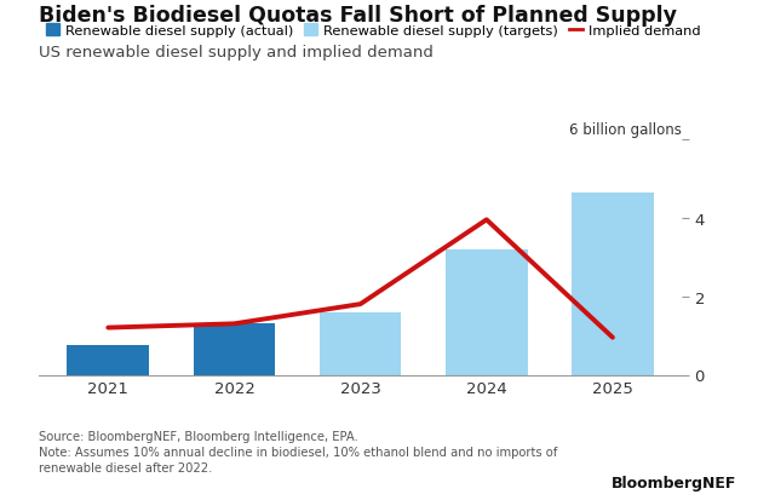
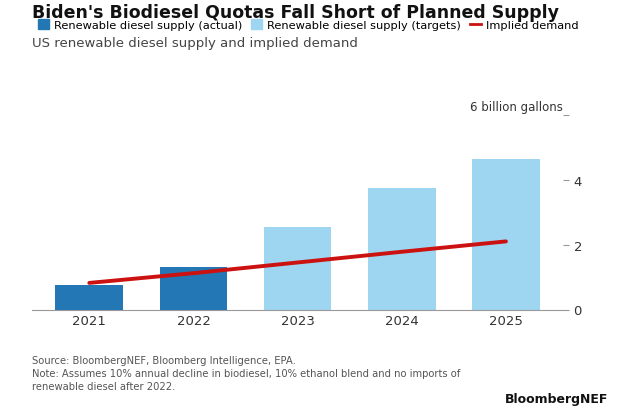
Implied demand/2021: 1.20 -> 0.82
Implied demand/2022: 1.30 -> 1.12
Renewable diesel supply (targets)/2023: 1.60 -> 2.55
Implied demand/2023: 1.80 -> 1.45
Renewable diesel supply (targets)/2024: 3.20 -> 3.75
Implied demand/2024: 3.95 -> 1.78
Implied demand/2025: 0.95 -> 2.10
